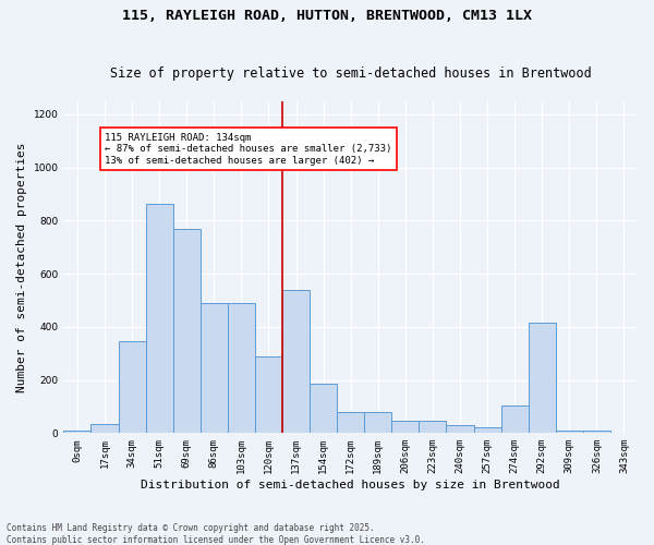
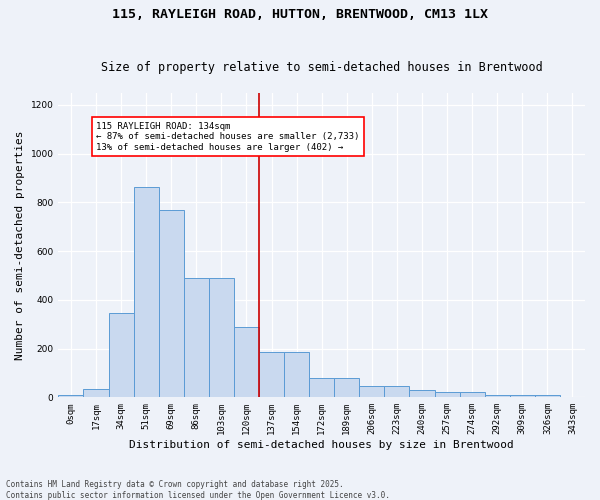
137sqm: 540 -> 185
274sqm: 105 -> 20
292sqm: 415 -> 10
